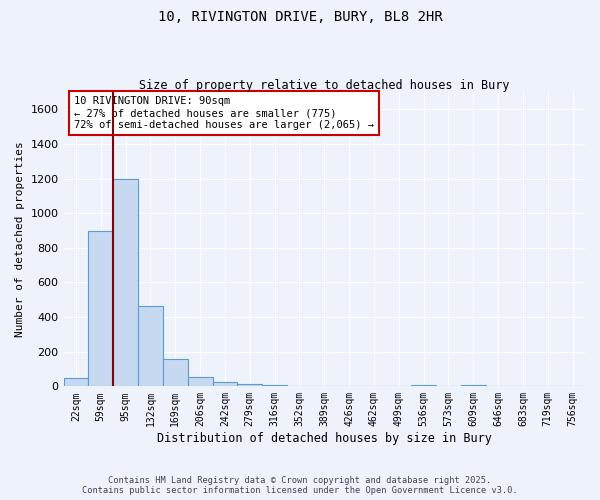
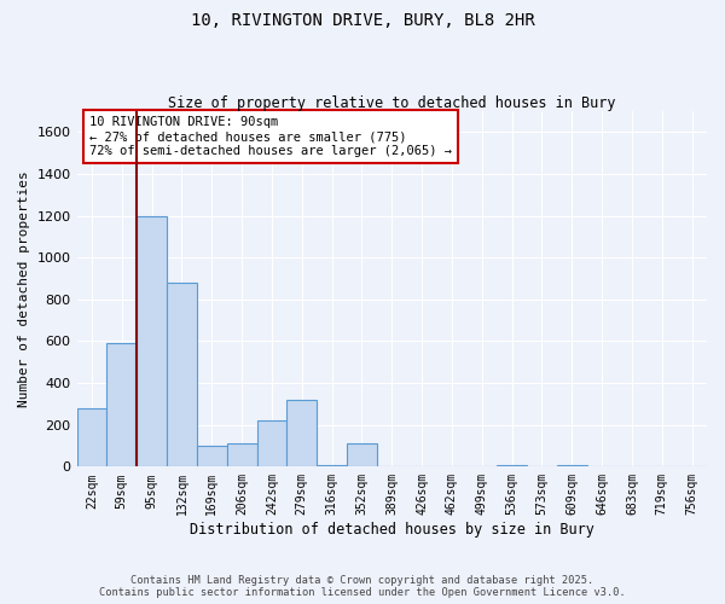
22sqm: 50 -> 280
59sqm: 900 -> 590
132sqm: 460 -> 880
169sqm: 160 -> 100
206sqm: 60 -> 110
242sqm: 20 -> 220
279sqm: 10 -> 320
352sqm: 0 -> 110
